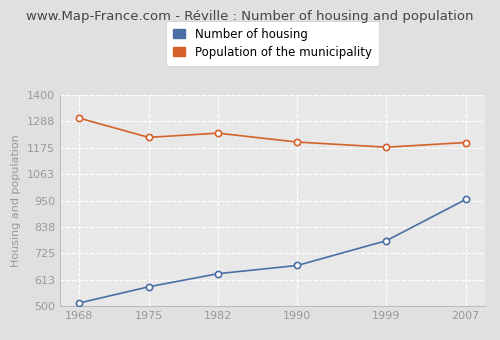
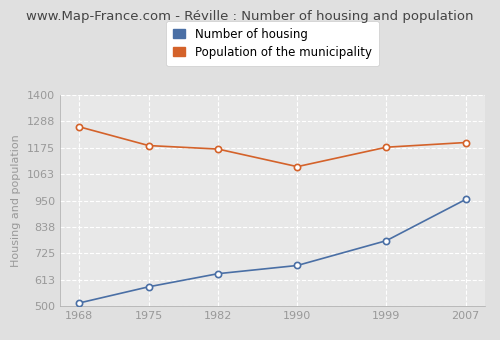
Population of the municipality/1968: 1302 -> 1265
Population of the municipality/1975: 1220 -> 1185
Population of the municipality/1982: 1238 -> 1170
Population of the municipality/1990: 1200 -> 1095
